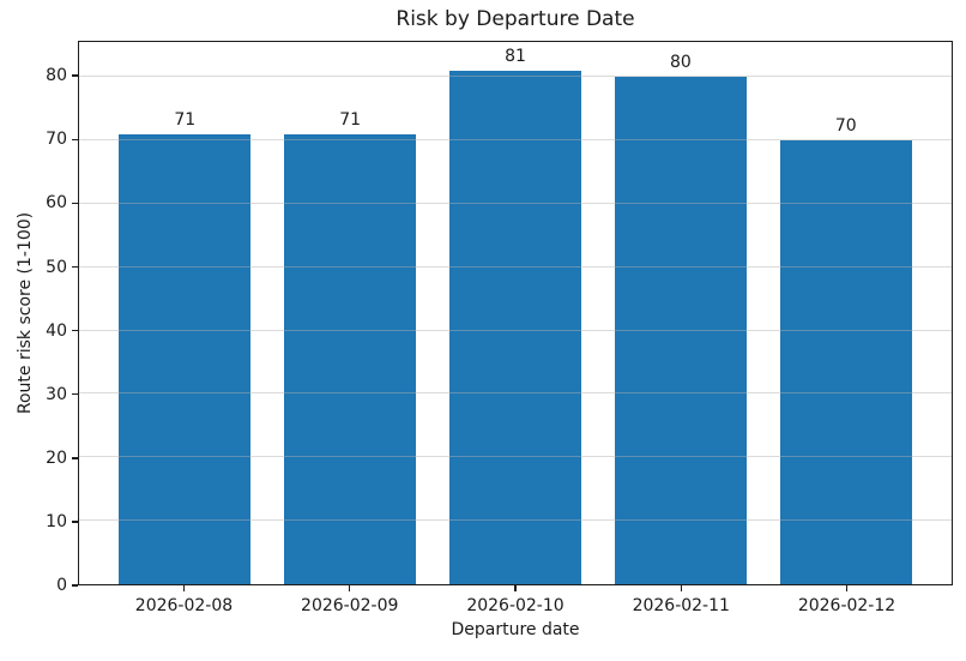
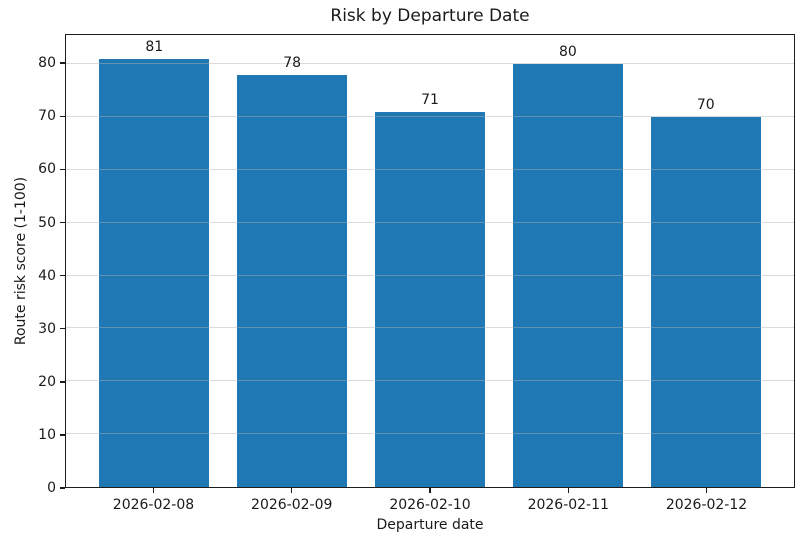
2026-02-08: 71 -> 81
2026-02-09: 71 -> 78
2026-02-10: 81 -> 71
